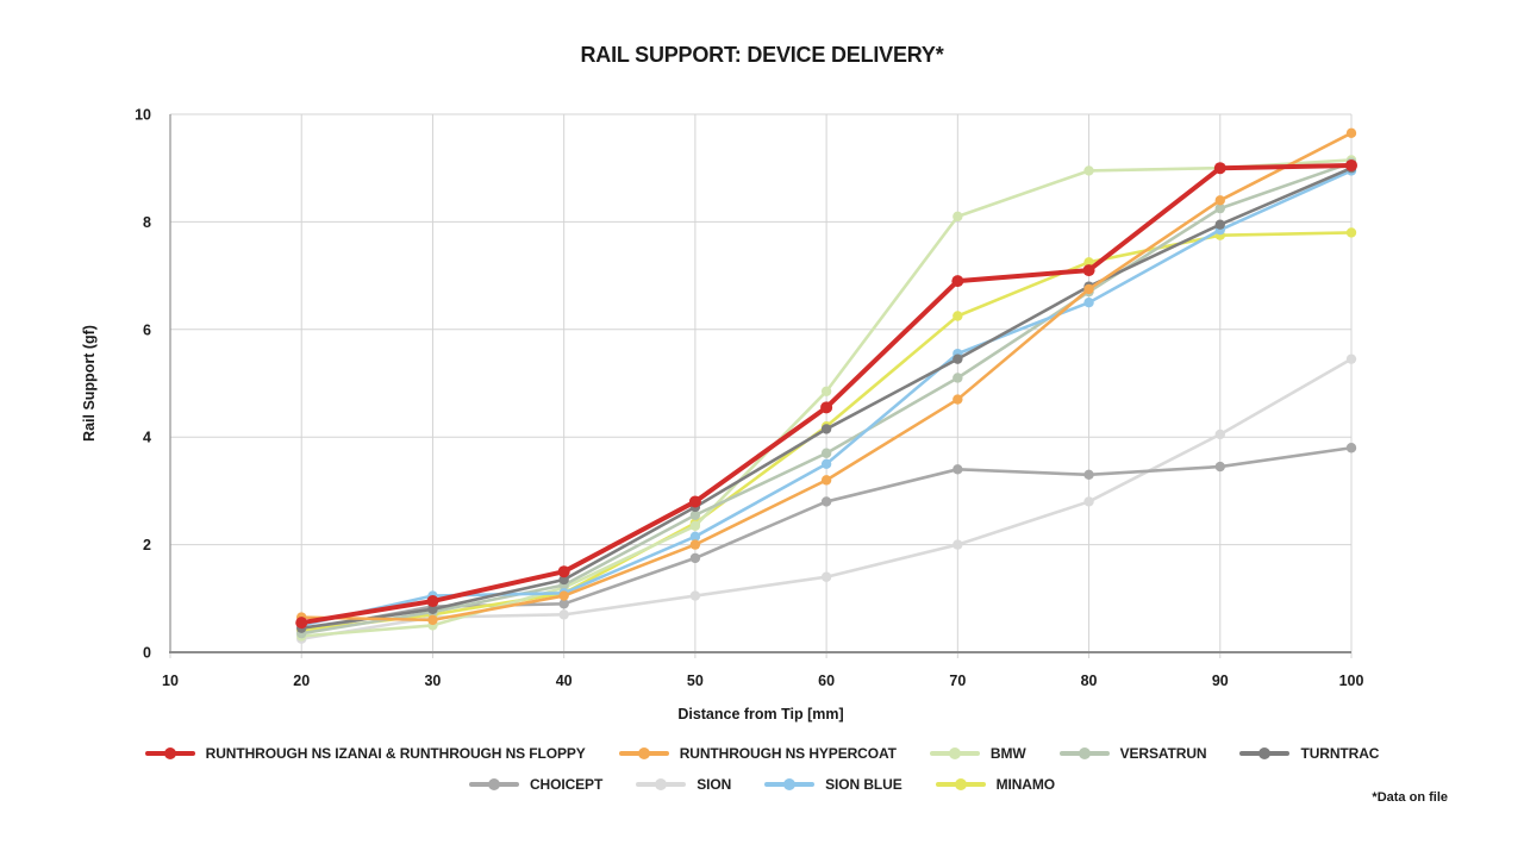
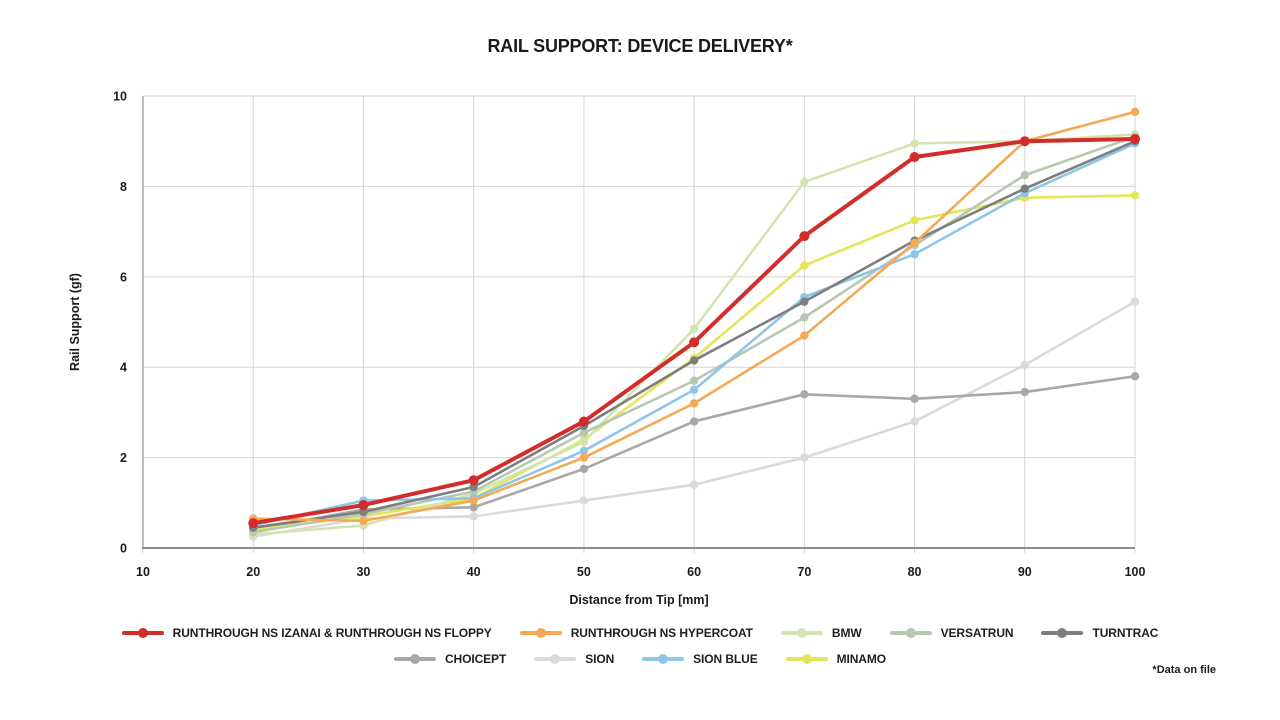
RUNTHROUGH NS IZANAI & RUNTHROUGH NS FLOPPY/80: 7.1 -> 8.7
RUNTHROUGH NS HYPERCOAT/90: 8.4 -> 9.0
